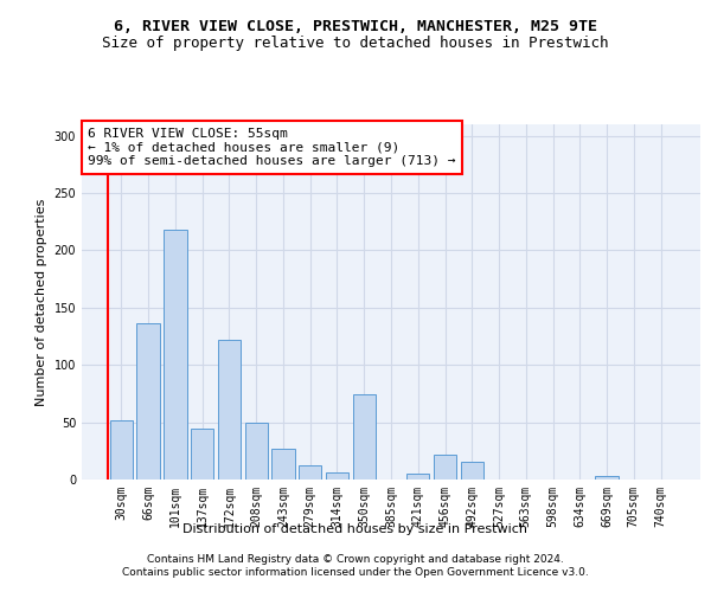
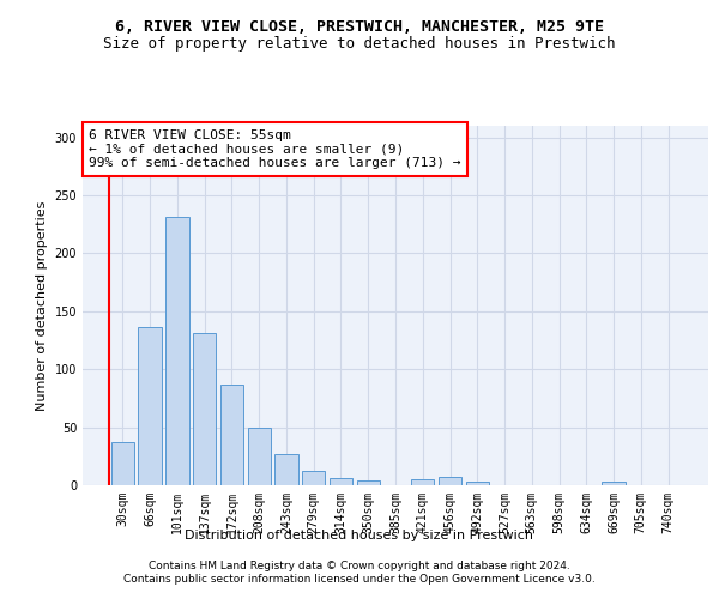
30sqm: 52 -> 37
101sqm: 218 -> 231
137sqm: 44 -> 131
172sqm: 122 -> 87
350sqm: 74 -> 4
456sqm: 22 -> 7
492sqm: 16 -> 3
